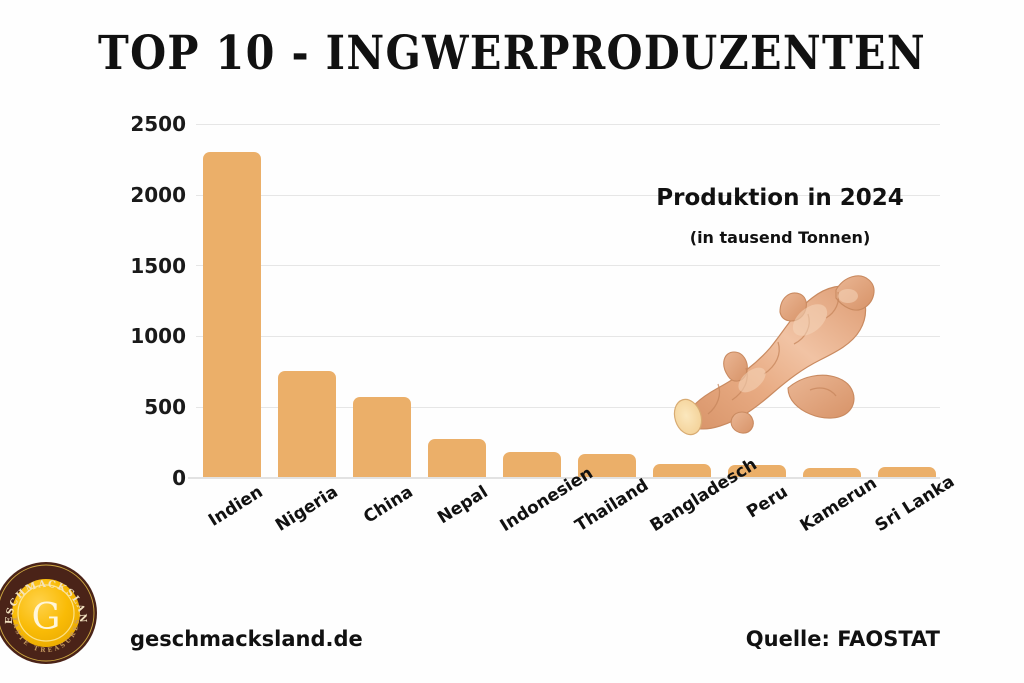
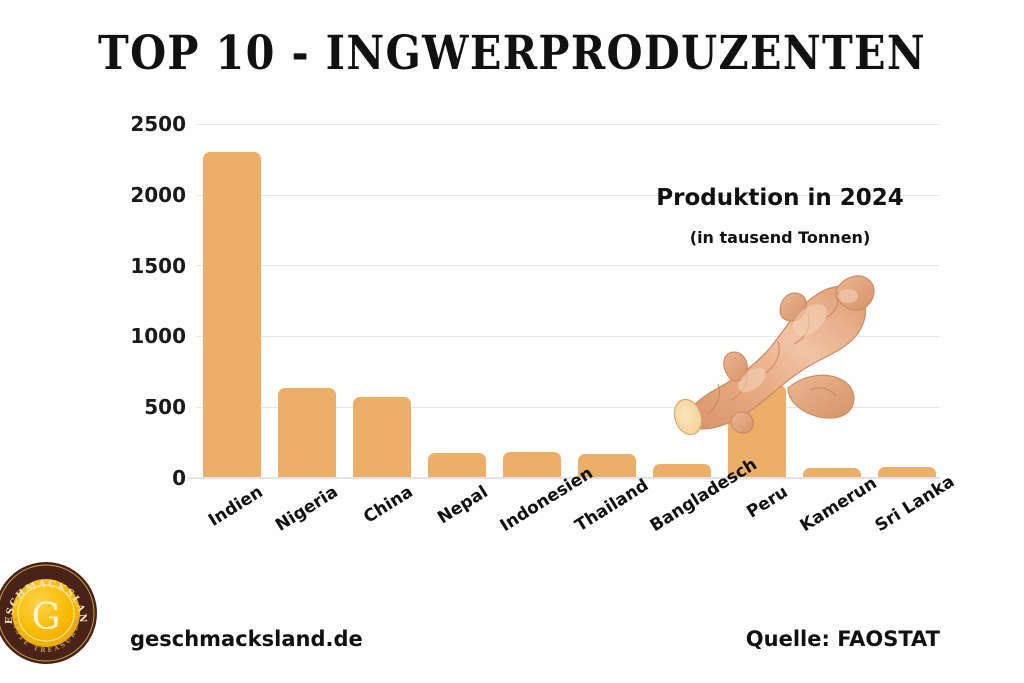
Nigeria: 750 -> 630
Nepal: 270 -> 170
Peru: 80 -> 650
